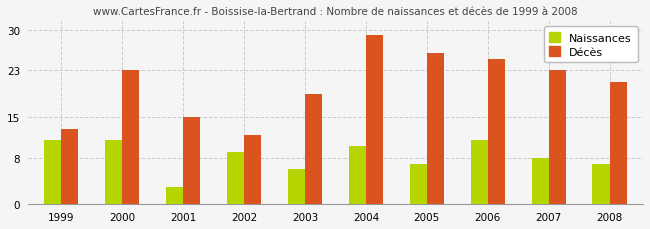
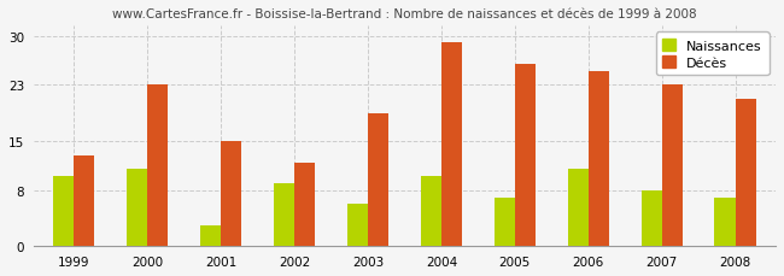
Naissances/1999: 11 -> 10
